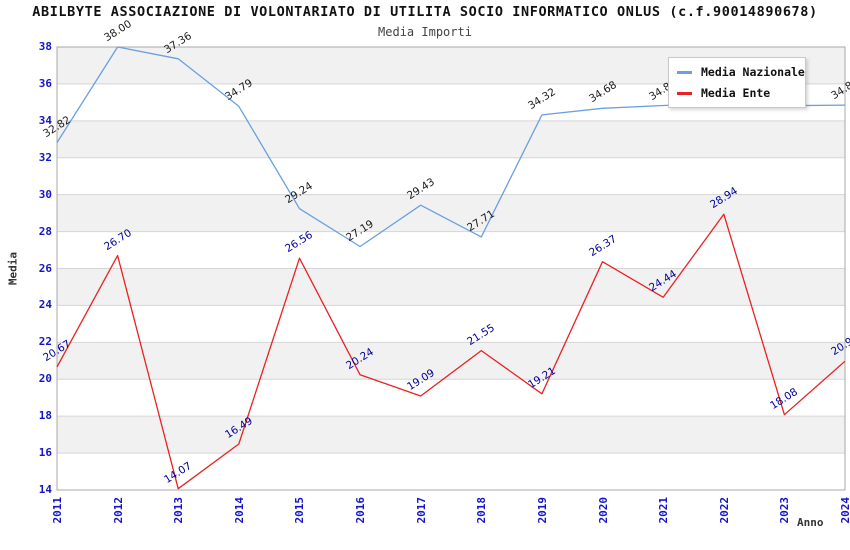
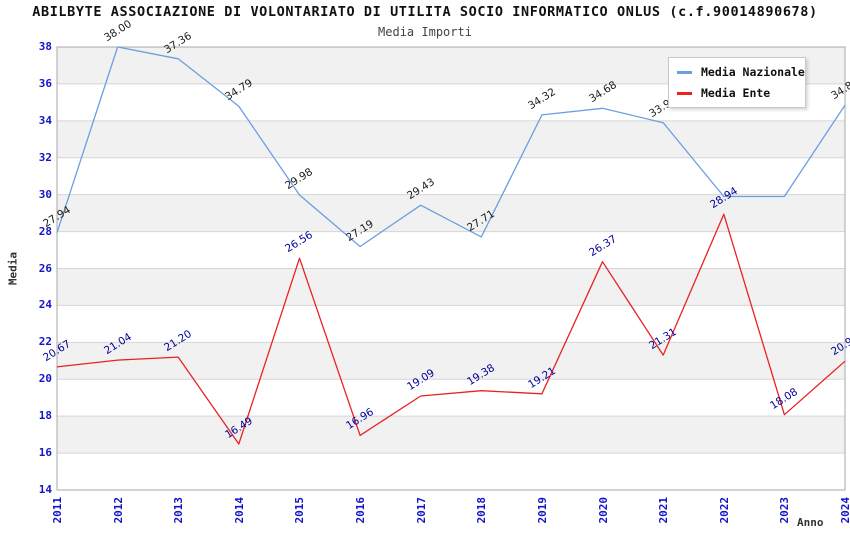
Media Nazionale/2011: 32.82 -> 27.94
Media Ente/2012: 26.70 -> 21.04
Media Ente/2013: 14.07 -> 21.20
Media Nazionale/2015: 29.24 -> 29.98
Media Ente/2016: 20.24 -> 16.96
Media Ente/2018: 21.55 -> 19.38
Media Nazionale/2021: 34.83 -> 33.90
Media Ente/2021: 24.44 -> 21.31
Media Nazionale/2022: 35.0 -> 29.9
Media Nazionale/2023: 34.8 -> 29.9
